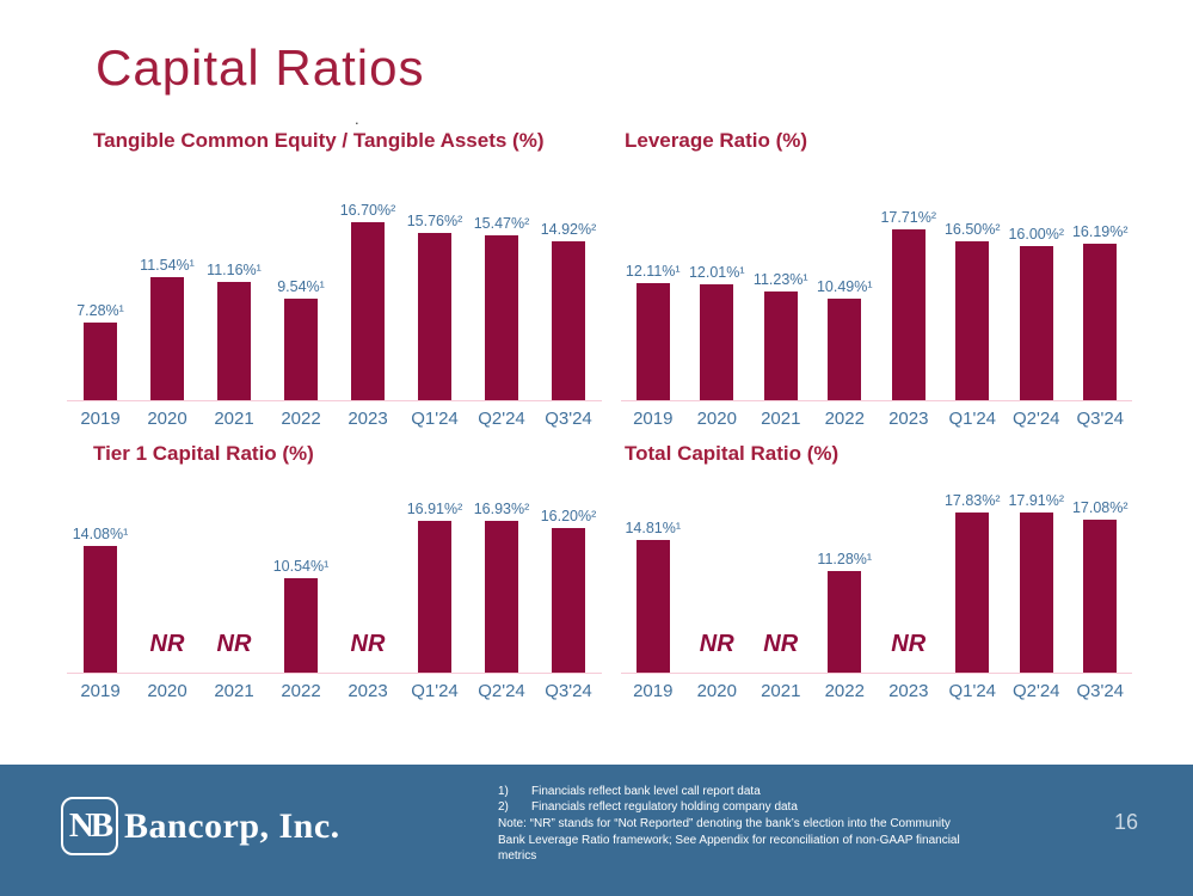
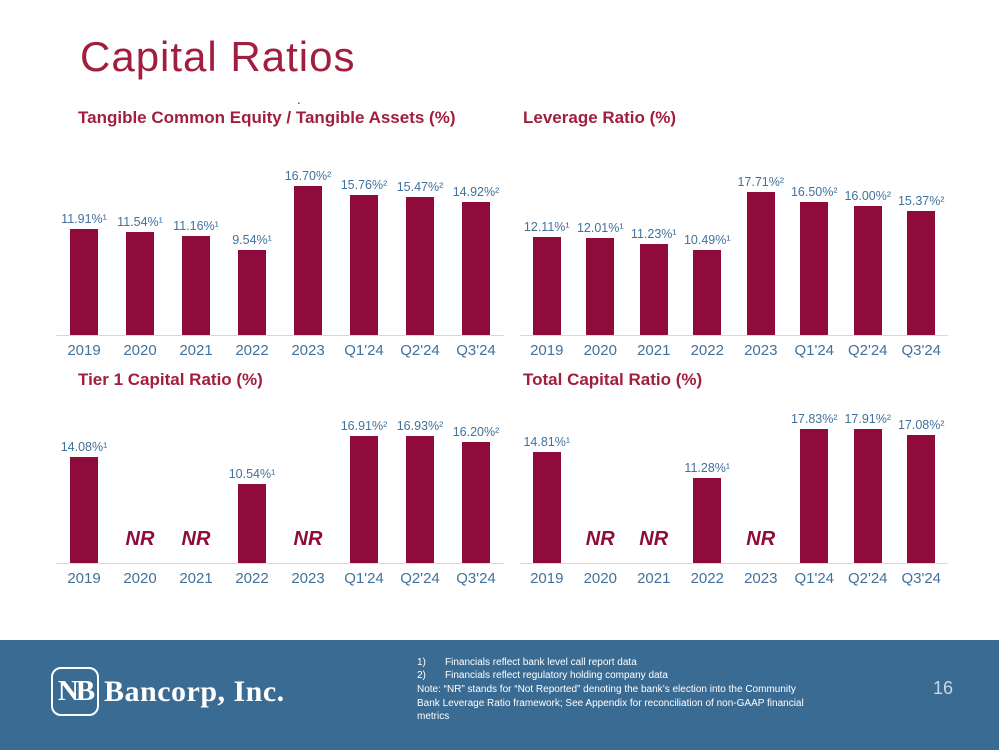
Tangible Common Equity / Tangible Assets (%)/2019: 7.28 -> 11.91
Leverage Ratio (%)/Q3'24: 16.19 -> 15.37
